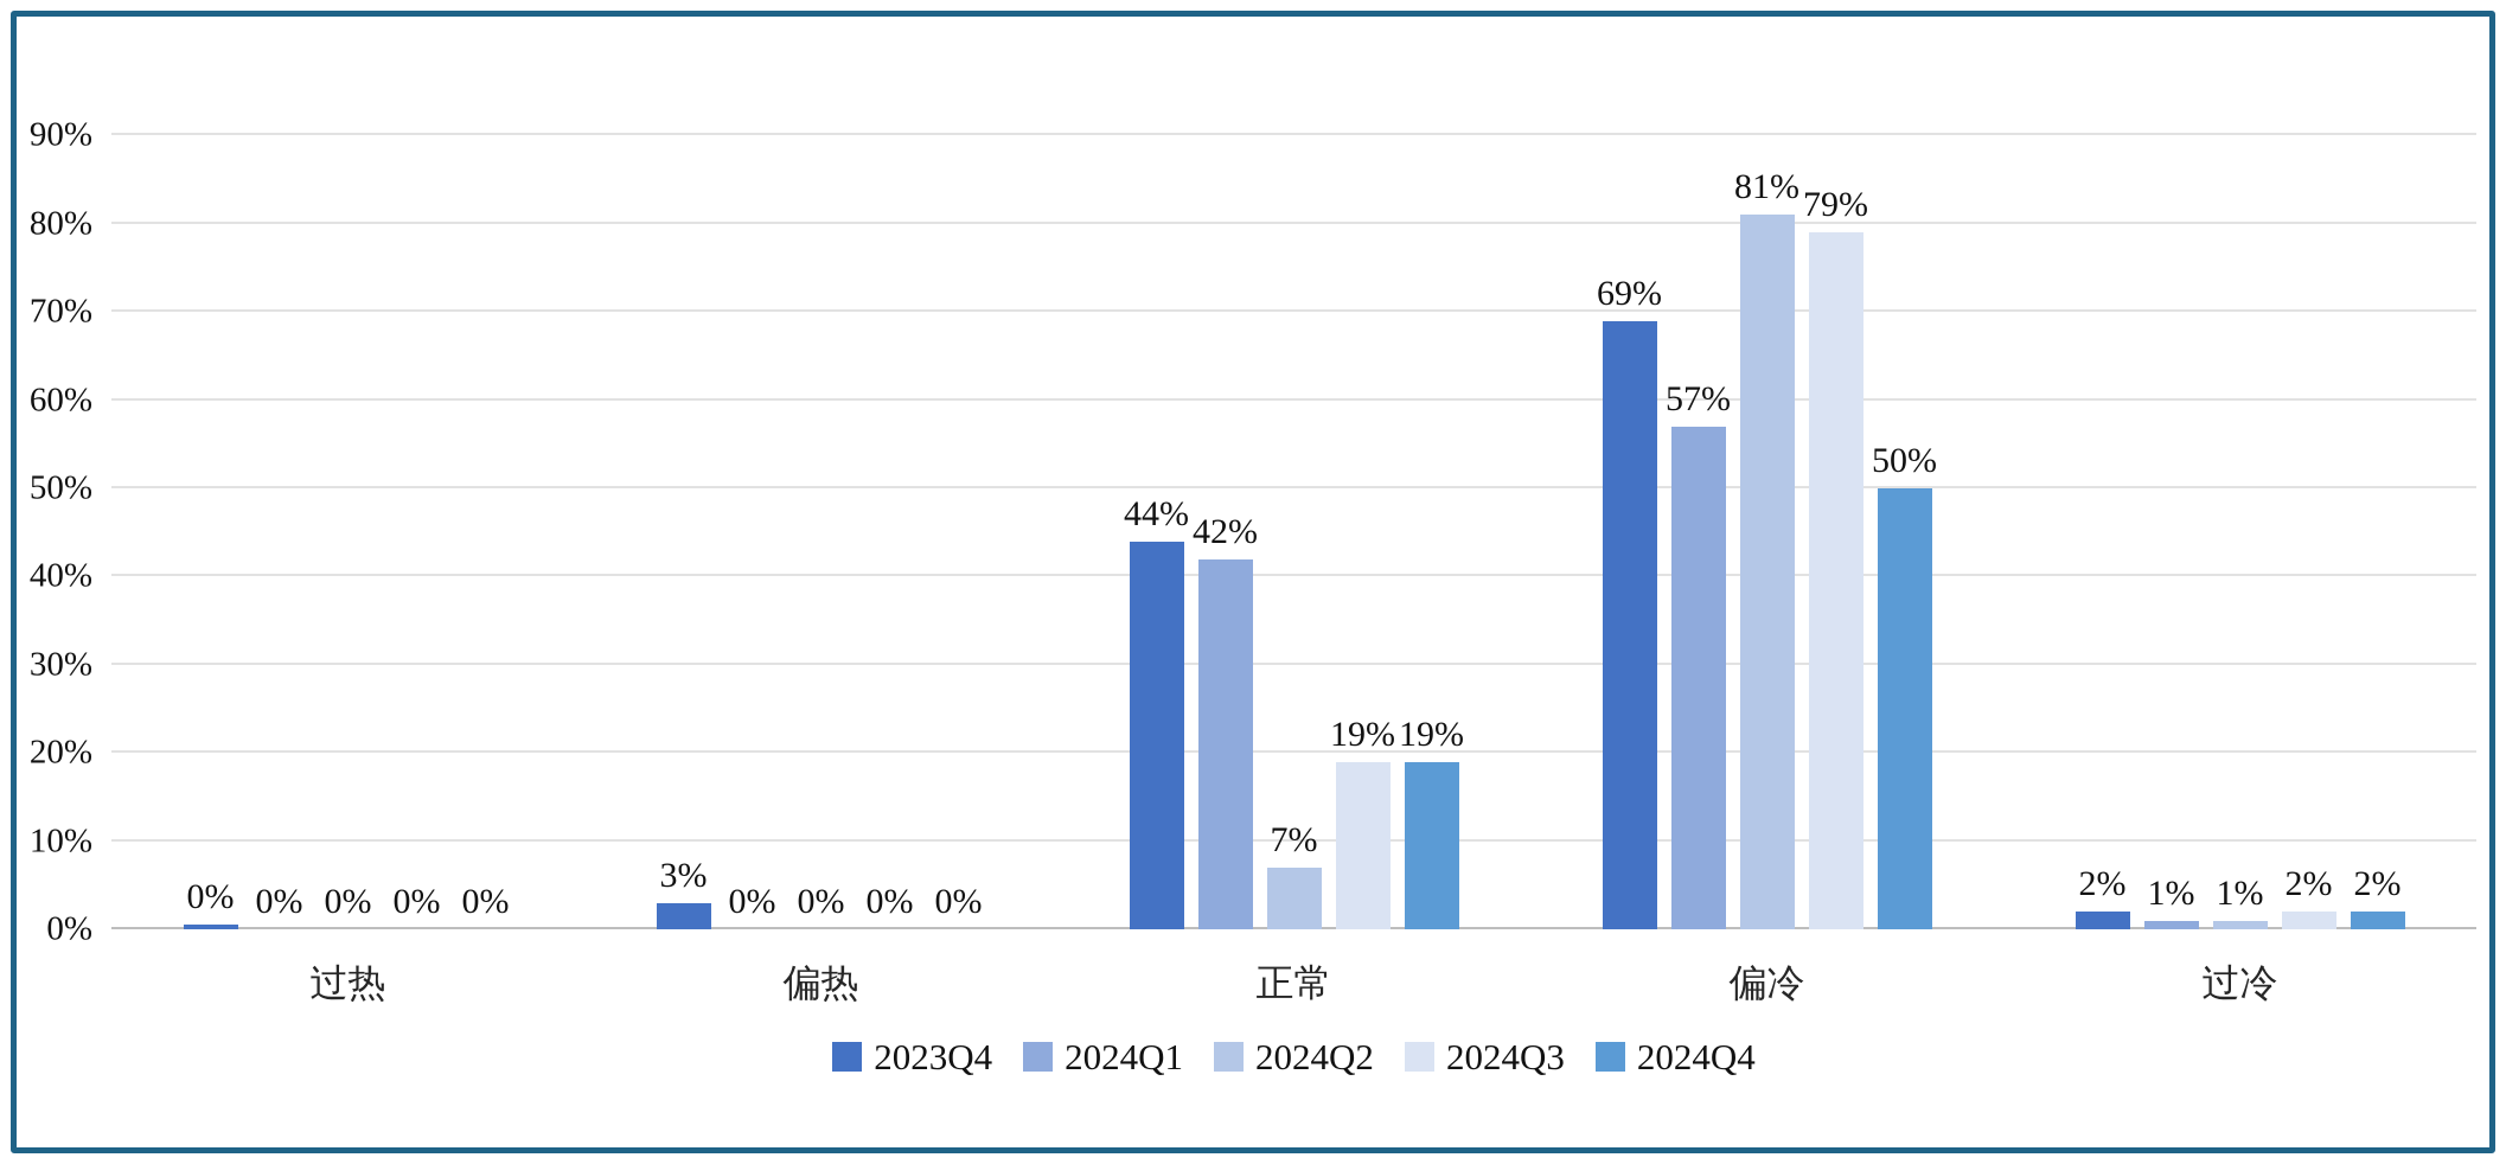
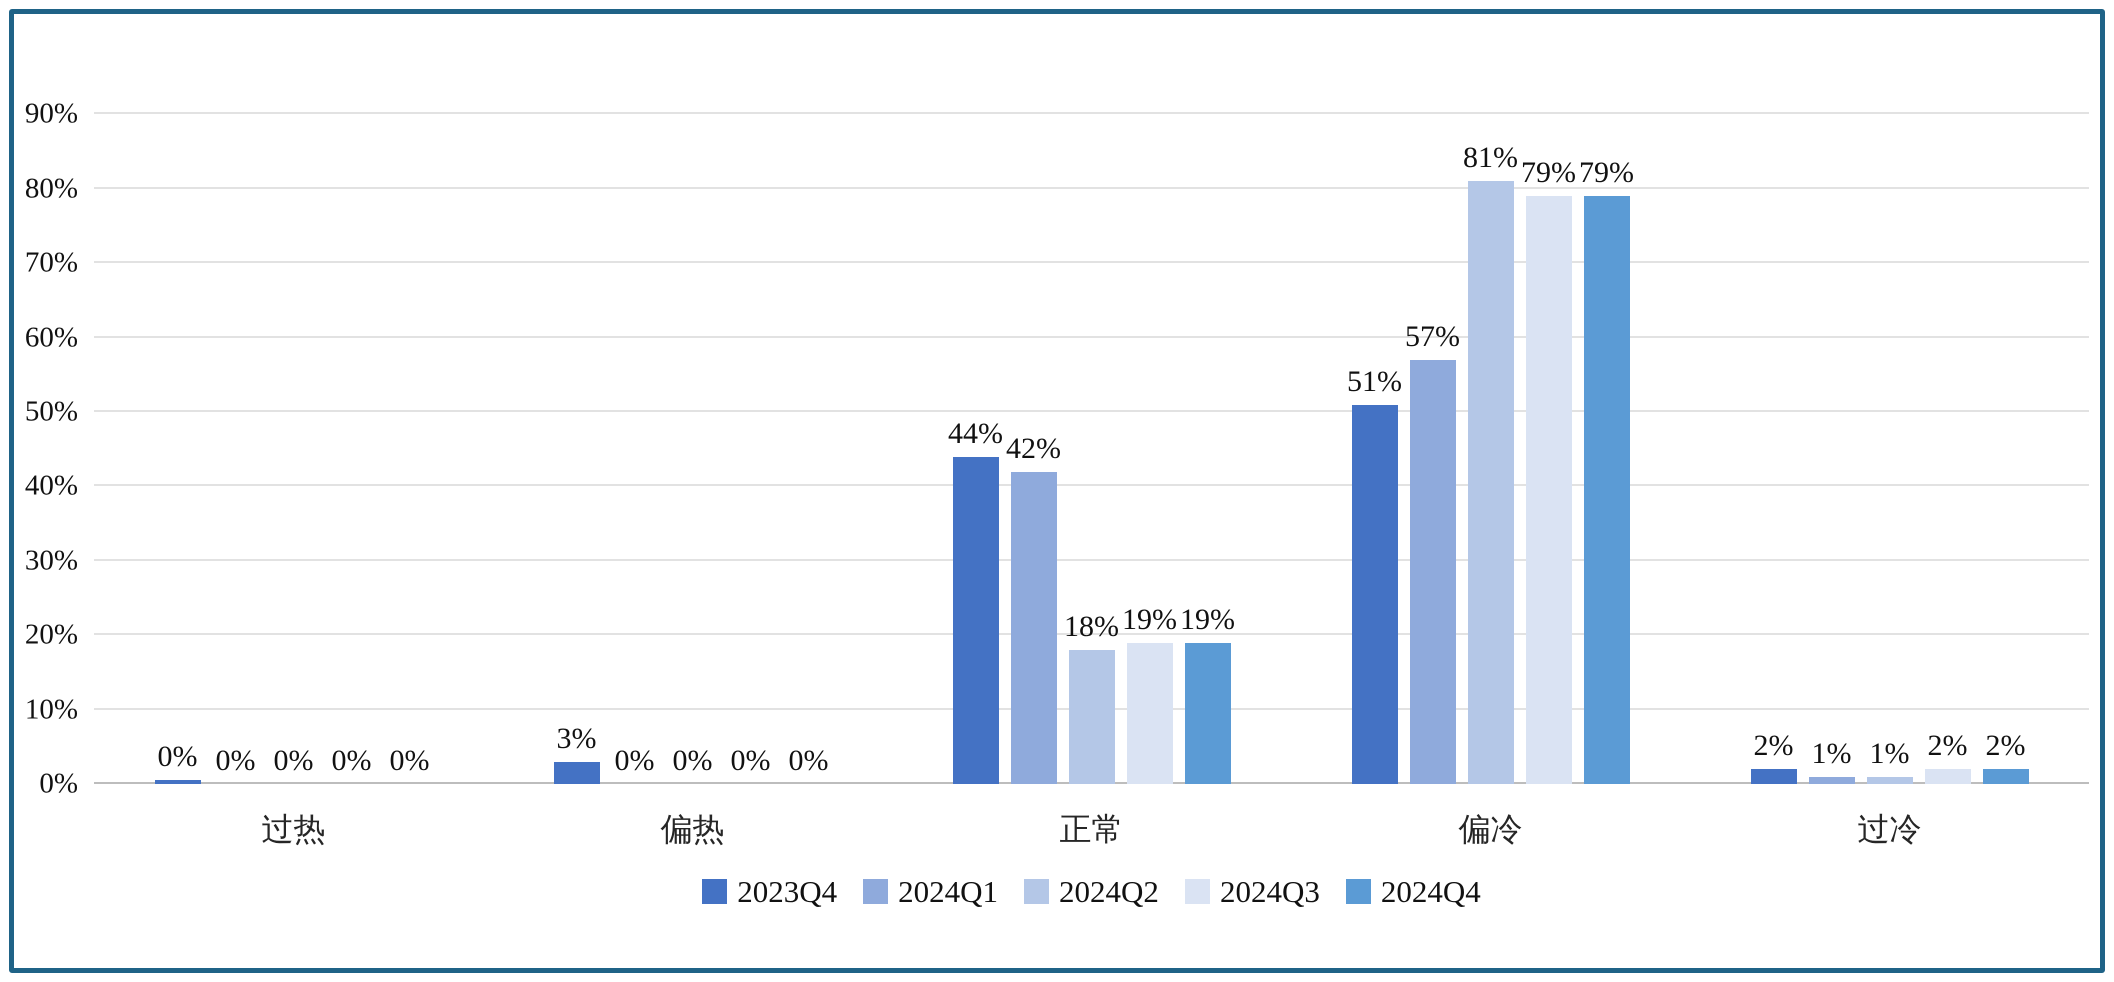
2024Q2/正常: 7% -> 18%
2023Q4/偏冷: 69% -> 51%
2024Q4/偏冷: 50% -> 79%
